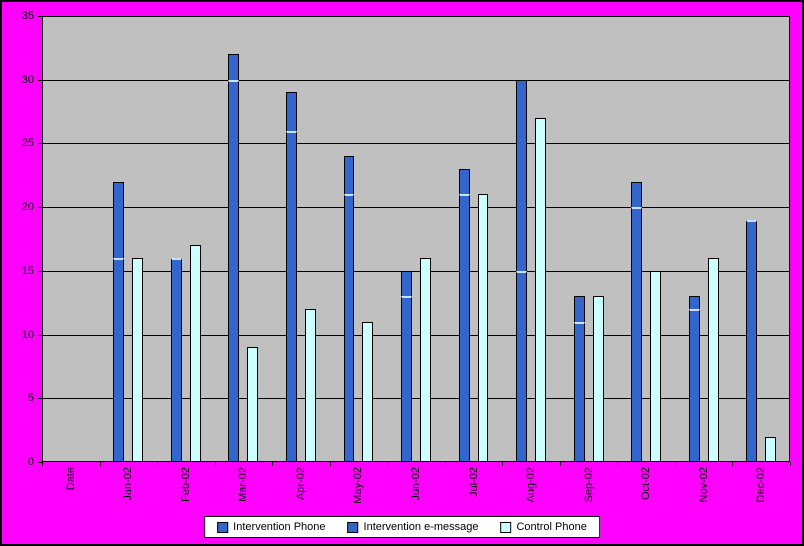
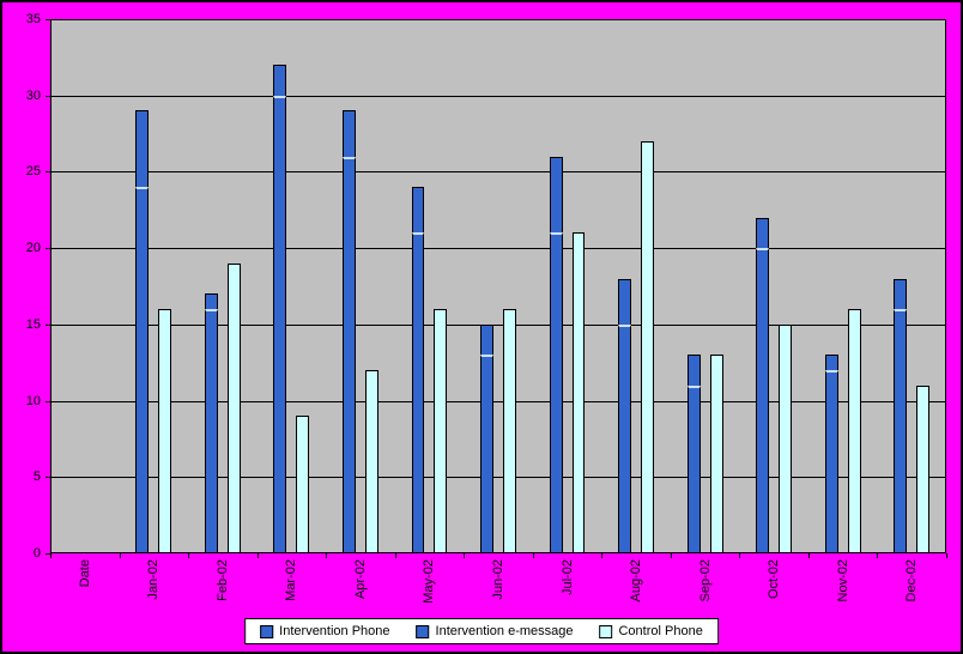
Intervention Phone/Jan-02: 22 -> 29
Intervention e-message/Jan-02: 16 -> 24
Intervention Phone/Feb-02: 13 -> 17
Control Phone/Feb-02: 17 -> 19
Control Phone/May-02: 11 -> 16
Intervention Phone/Jul-02: 23 -> 26
Intervention Phone/Aug-02: 30 -> 18
Intervention e-message/Dec-02: 19 -> 16
Control Phone/Dec-02: 2 -> 11
